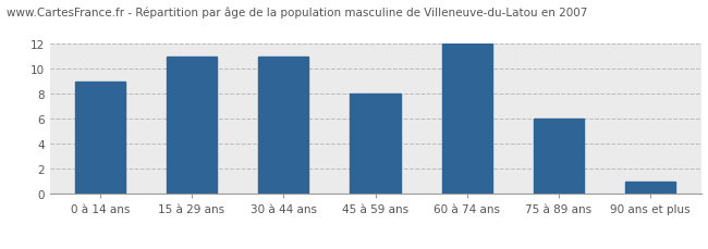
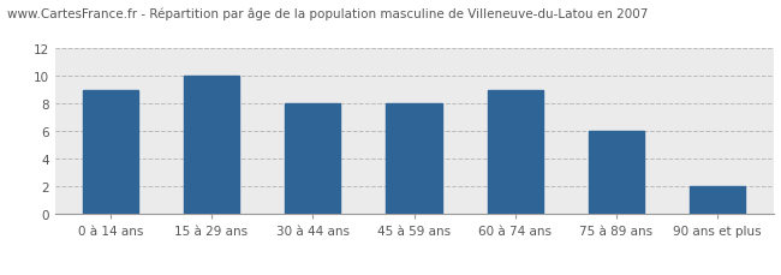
15 à 29 ans: 11 -> 10
30 à 44 ans: 11 -> 8
60 à 74 ans: 12 -> 9
90 ans et plus: 1 -> 2
